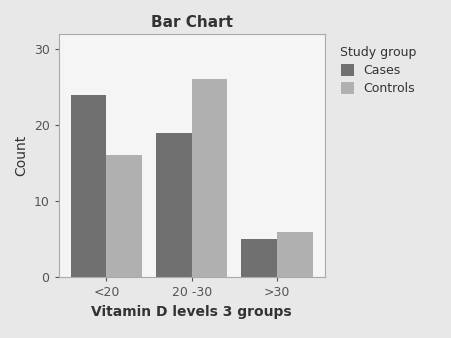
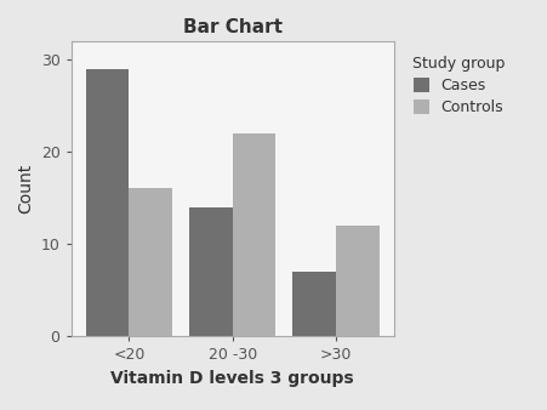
Cases/<20: 24 -> 29
Cases/20 -30: 19 -> 14
Controls/20 -30: 26 -> 22
Cases/>30: 5 -> 7
Controls/>30: 6 -> 12
